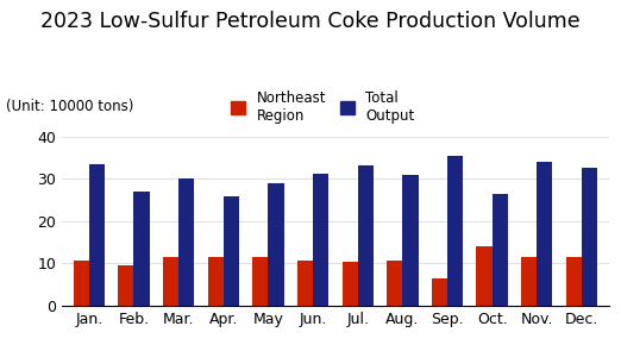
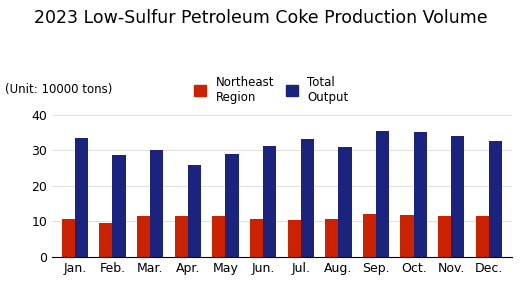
Total Output/Feb.: 27.0 -> 28.8
Northeast Region/Sep.: 6.5 -> 12.0
Northeast Region/Oct.: 14.0 -> 11.8
Total Output/Oct.: 26.5 -> 35.2
